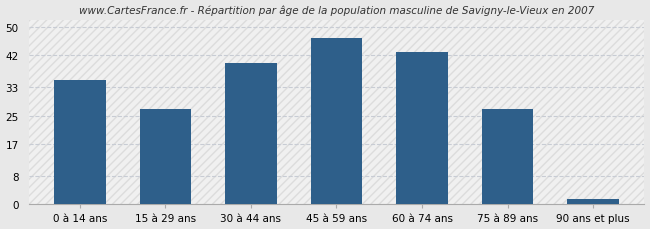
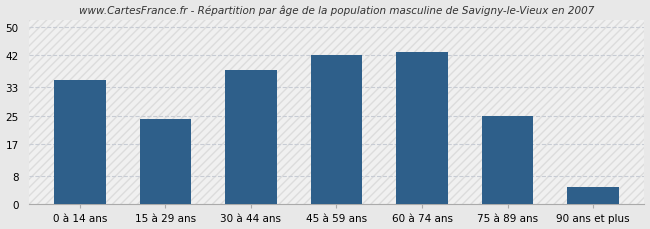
15 à 29 ans: 27.0 -> 24.0
30 à 44 ans: 40.0 -> 38.0
45 à 59 ans: 47.0 -> 42.0
75 à 89 ans: 27.0 -> 25.0
90 ans et plus: 1.5 -> 5.0
